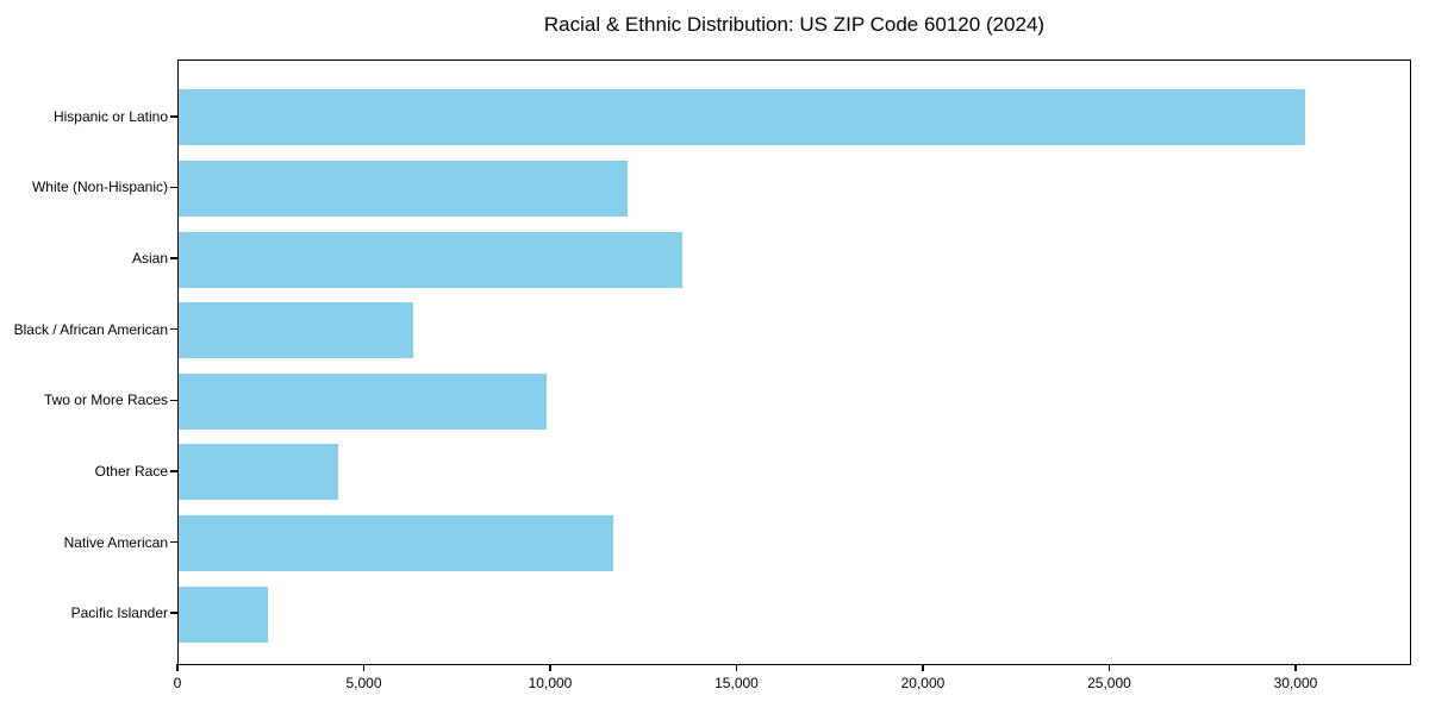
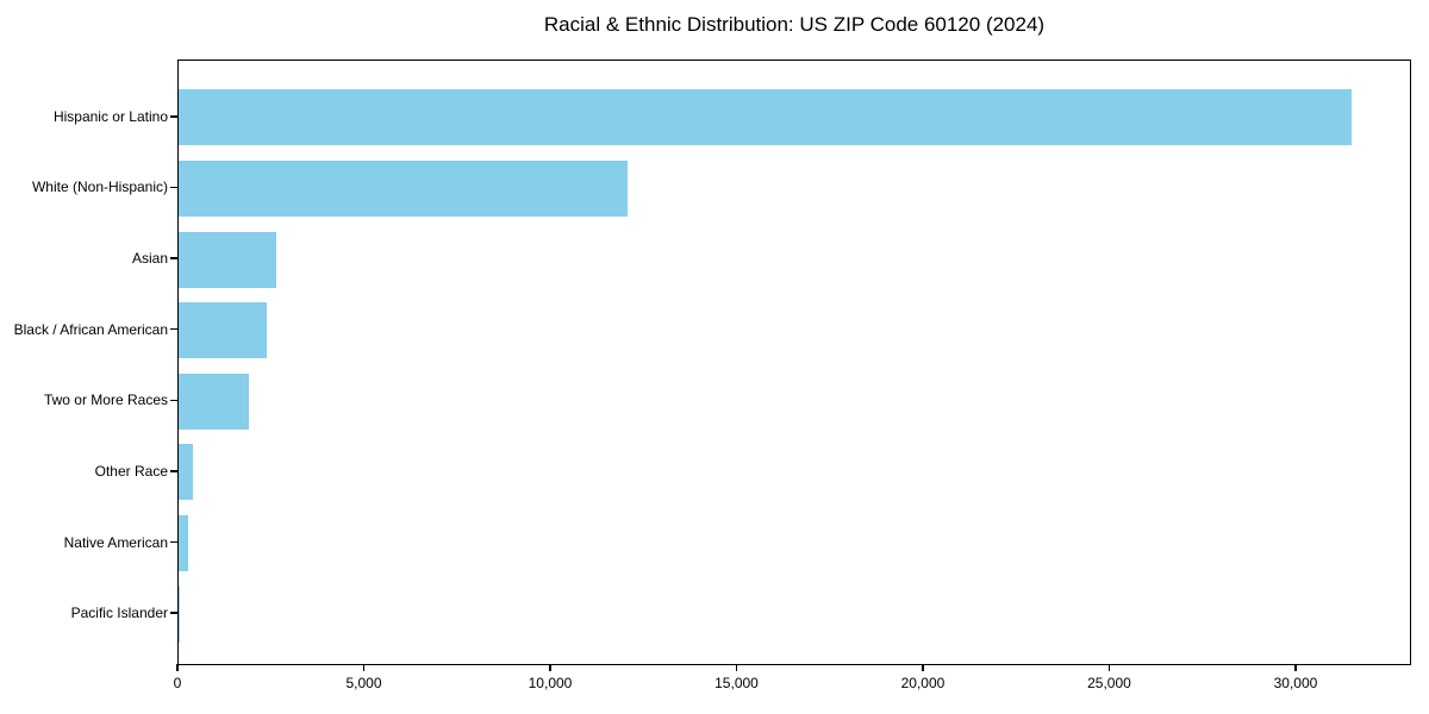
Hispanic or Latino: 30279 -> 31535
Asian: 13545 -> 2610
Black / African American: 6319 -> 2355
Two or More Races: 9895 -> 1875
Other Race: 4286 -> 395
Native American: 11696 -> 265
Pacific Islander: 2389 -> 10
